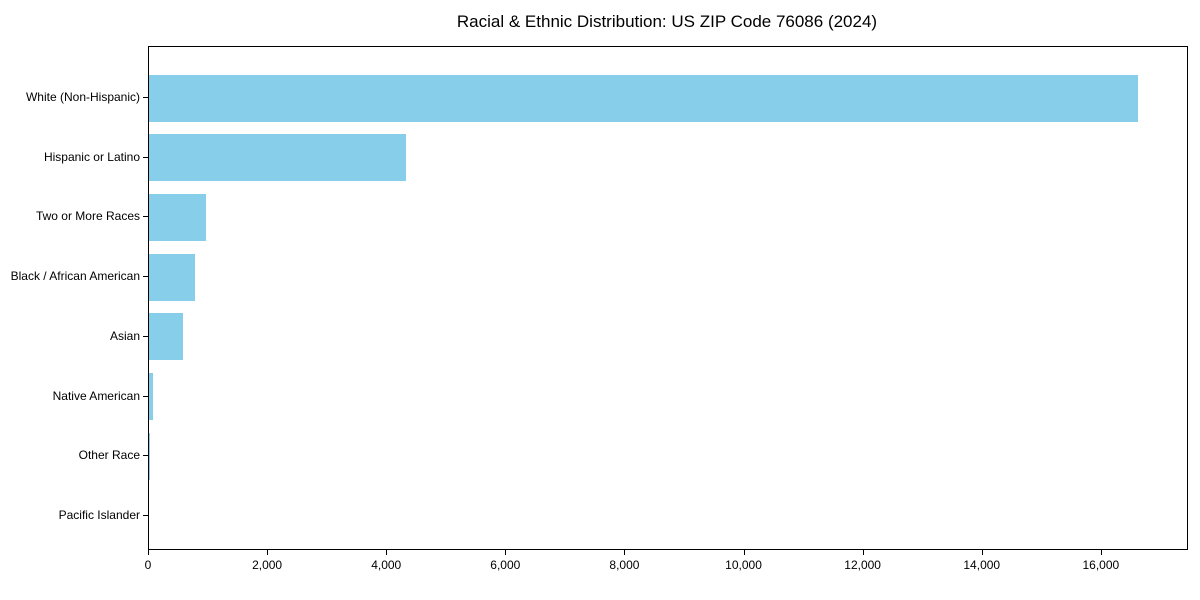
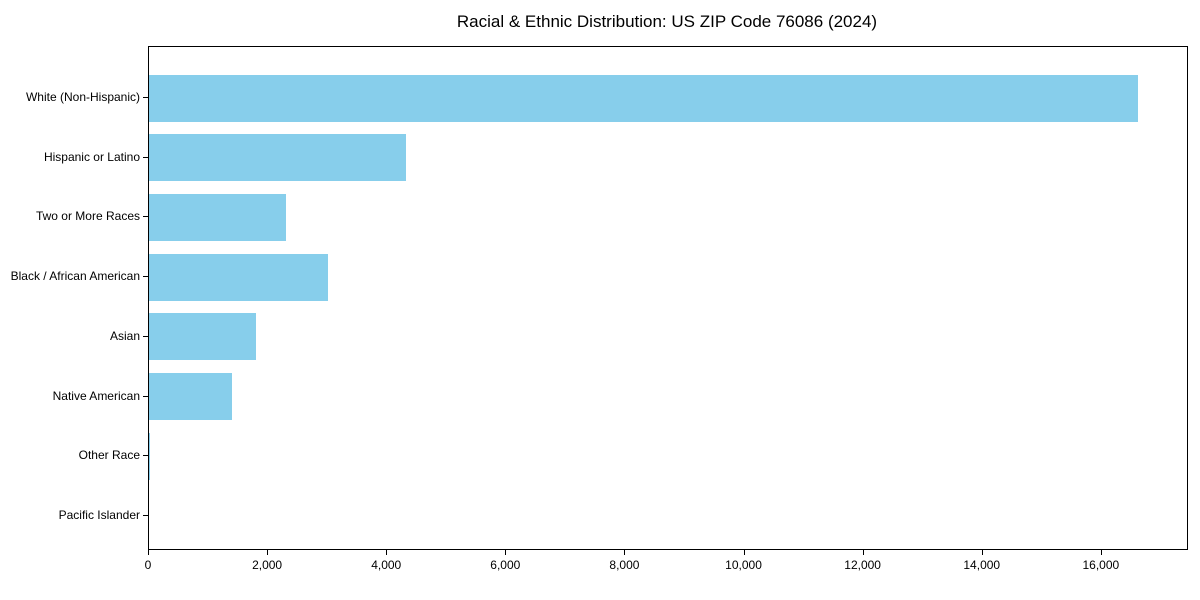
Two or More Races: 1000 -> 2300
Black / African American: 800 -> 3000
Asian: 600 -> 1800
Native American: 100 -> 1400
